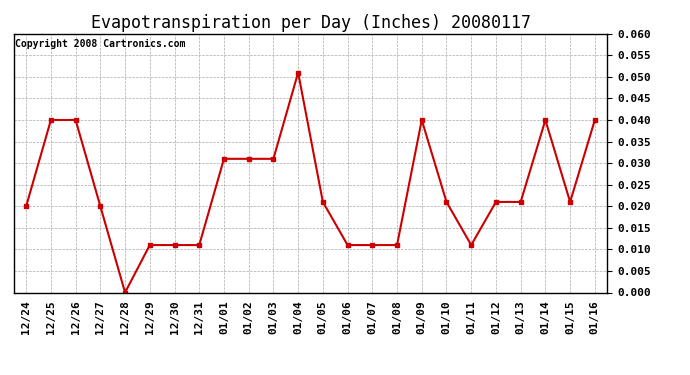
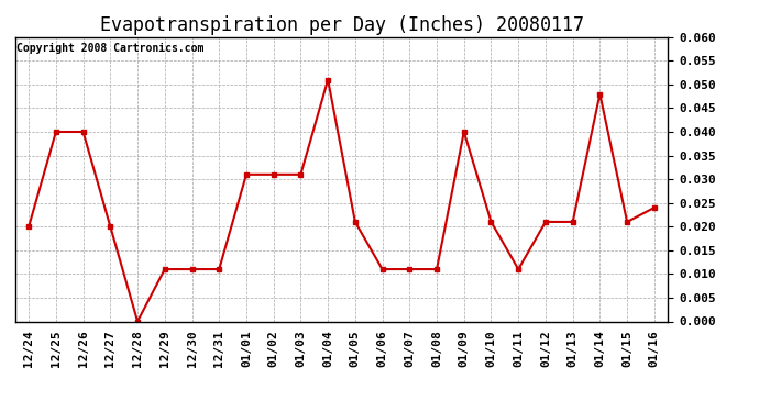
01/14: 0.040 -> 0.048
01/16: 0.040 -> 0.024
